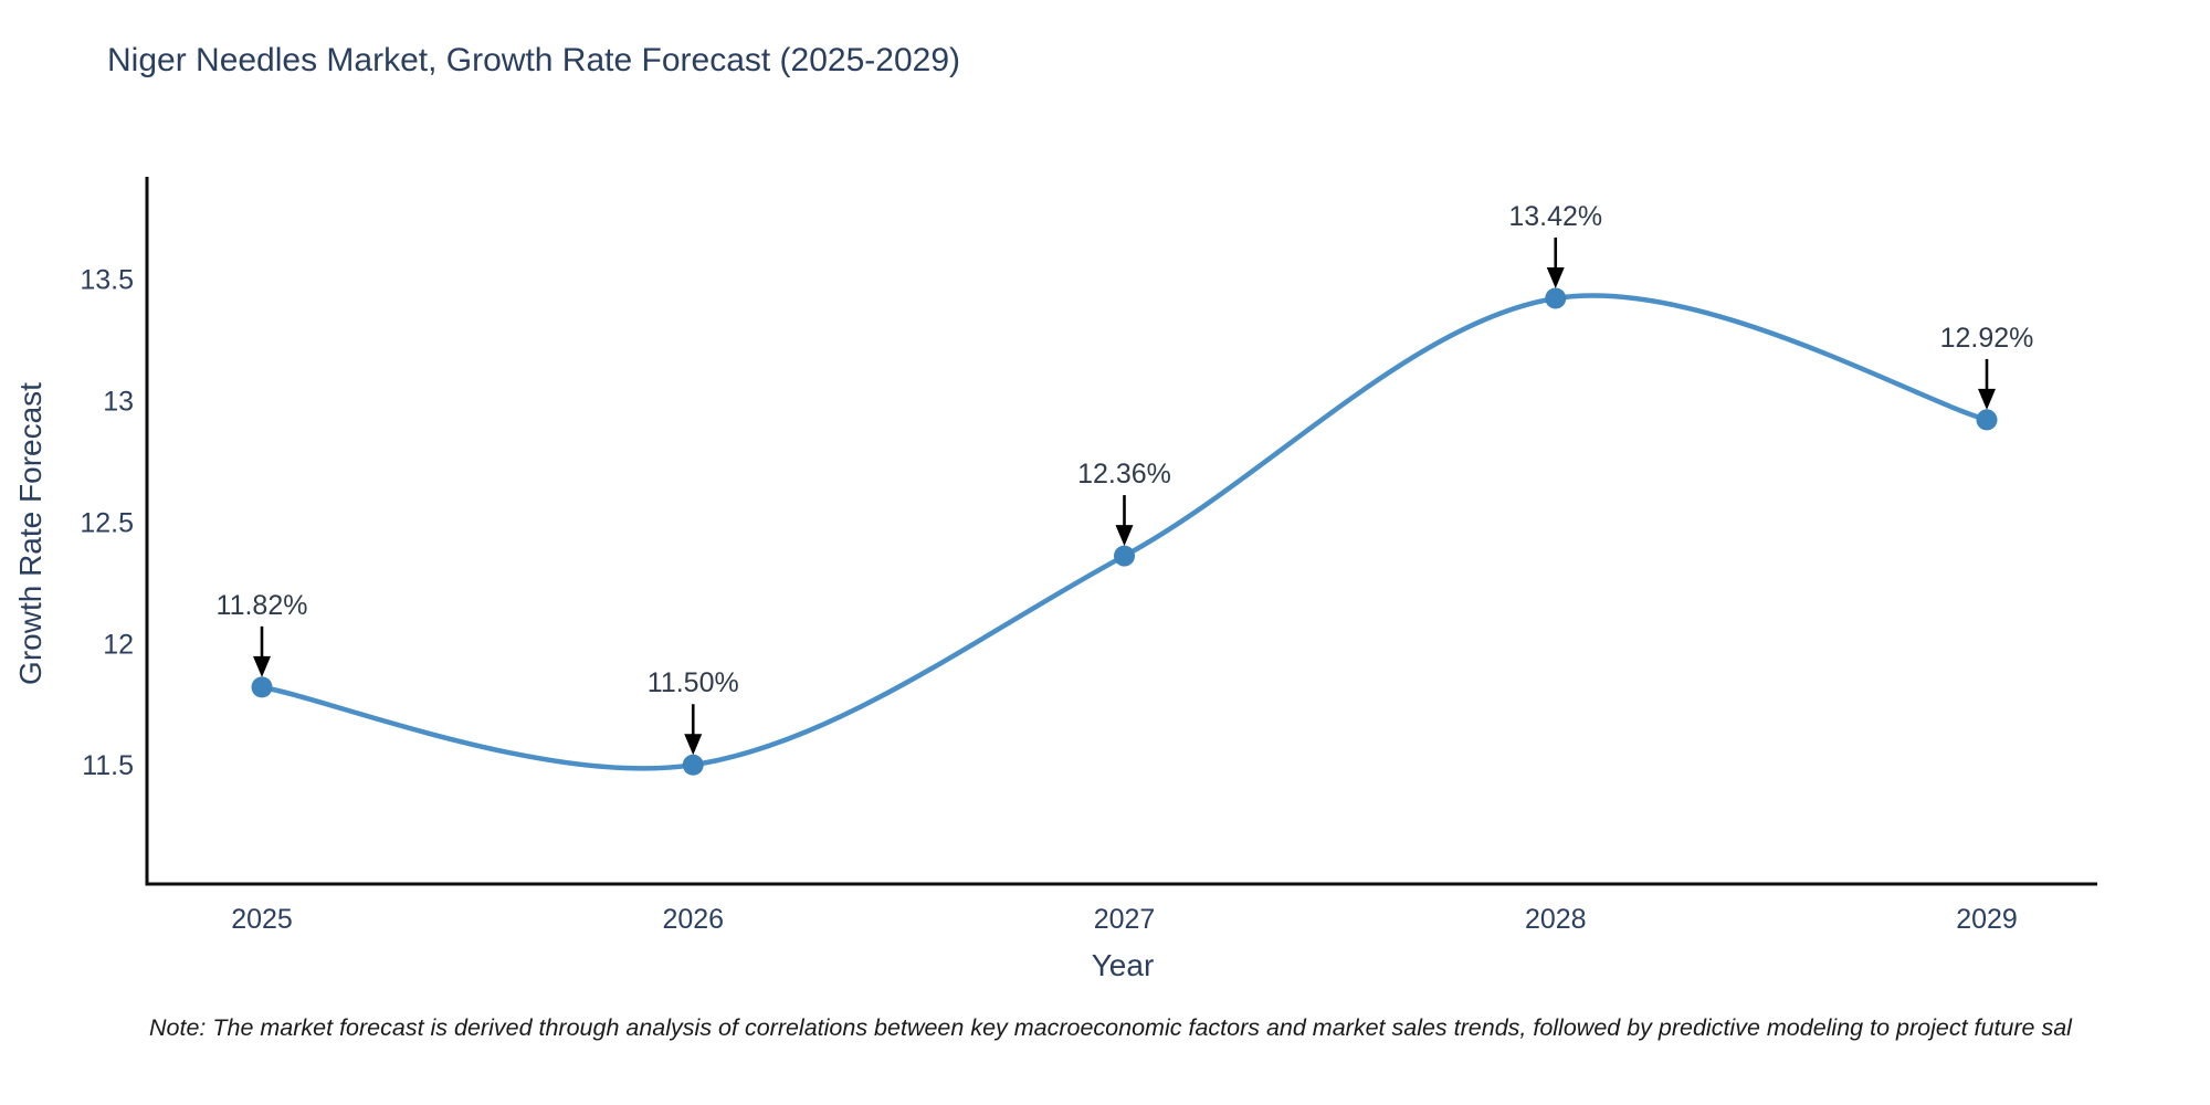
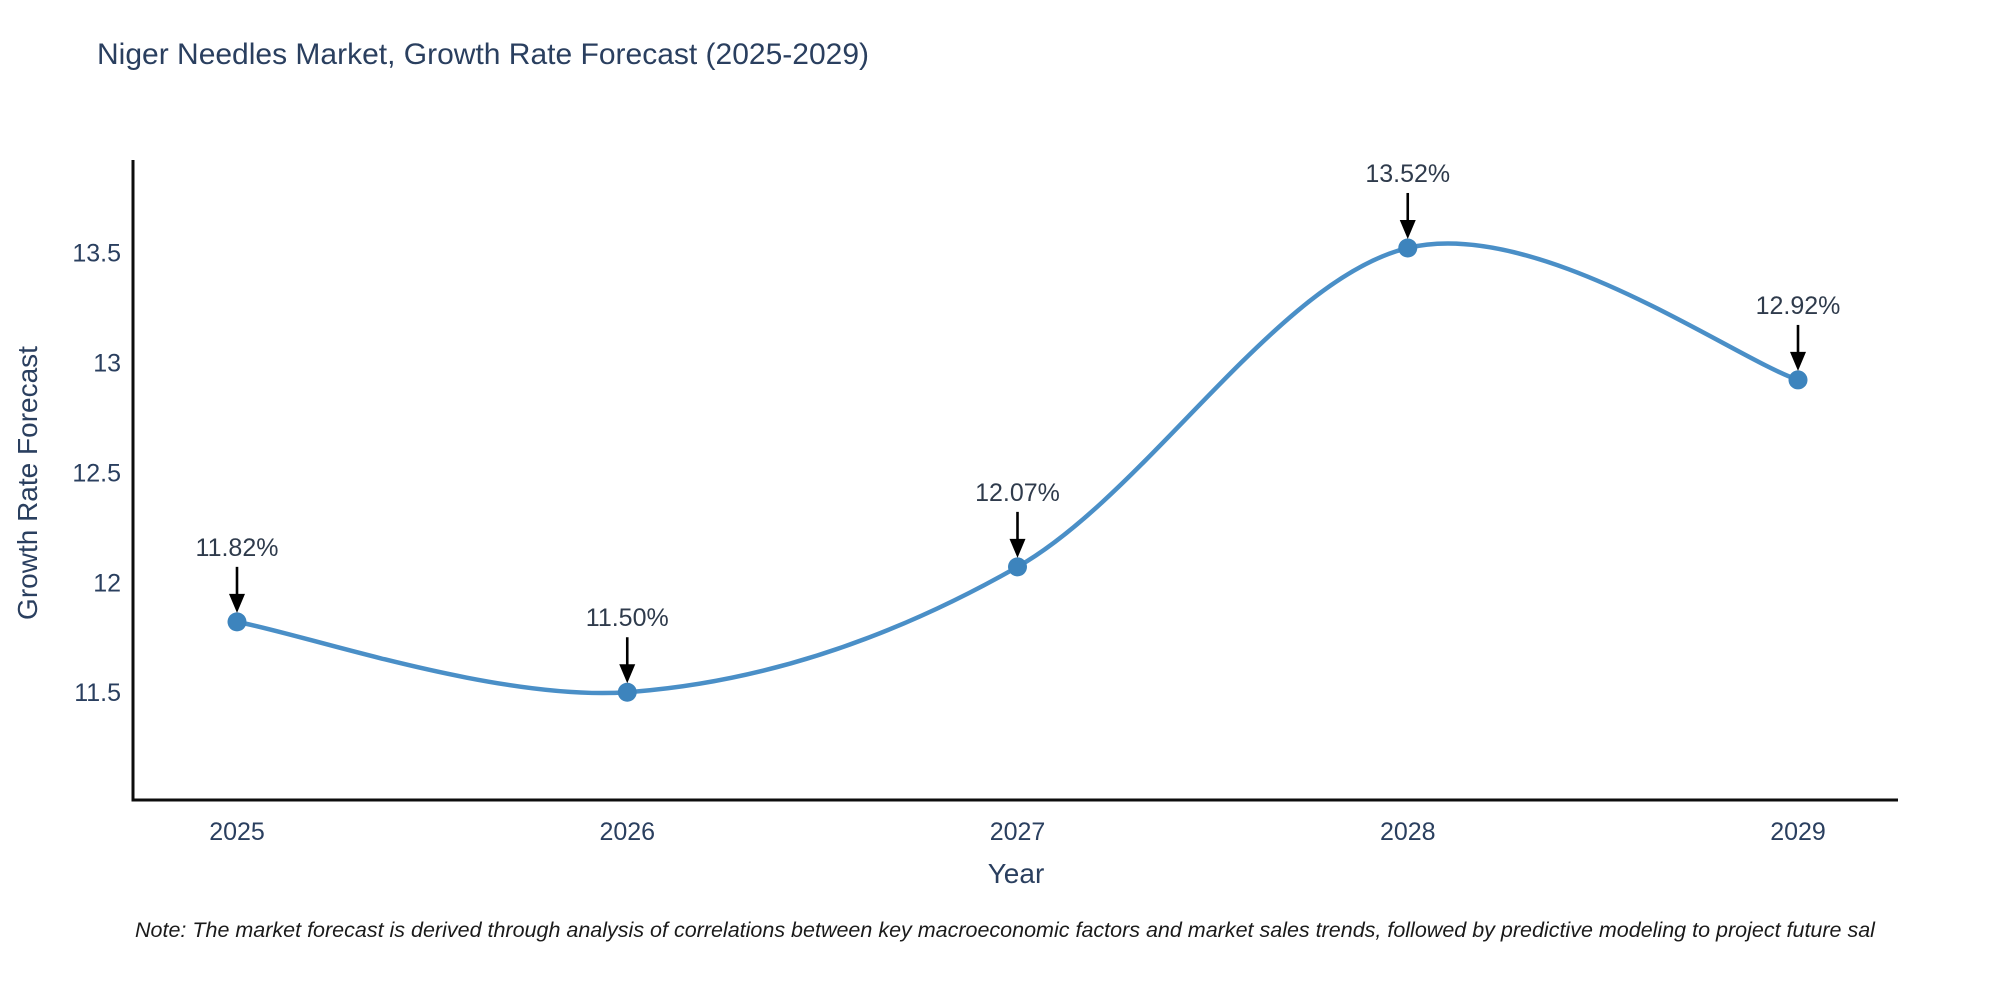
2027: 12.36% -> 12.07%
2028: 13.42% -> 13.52%
